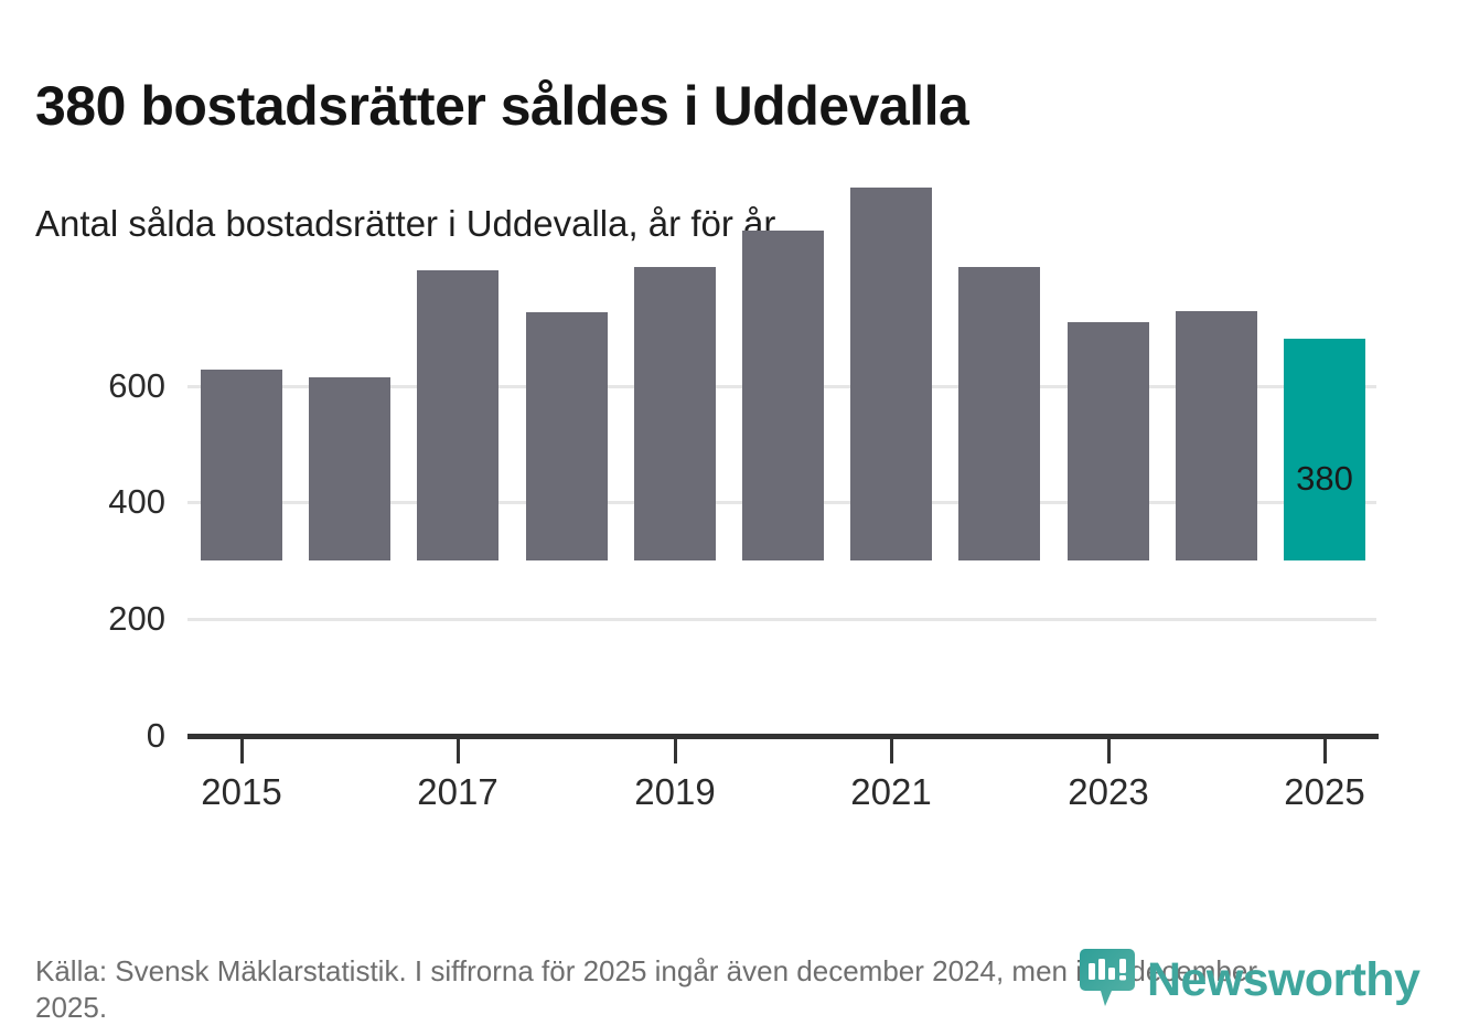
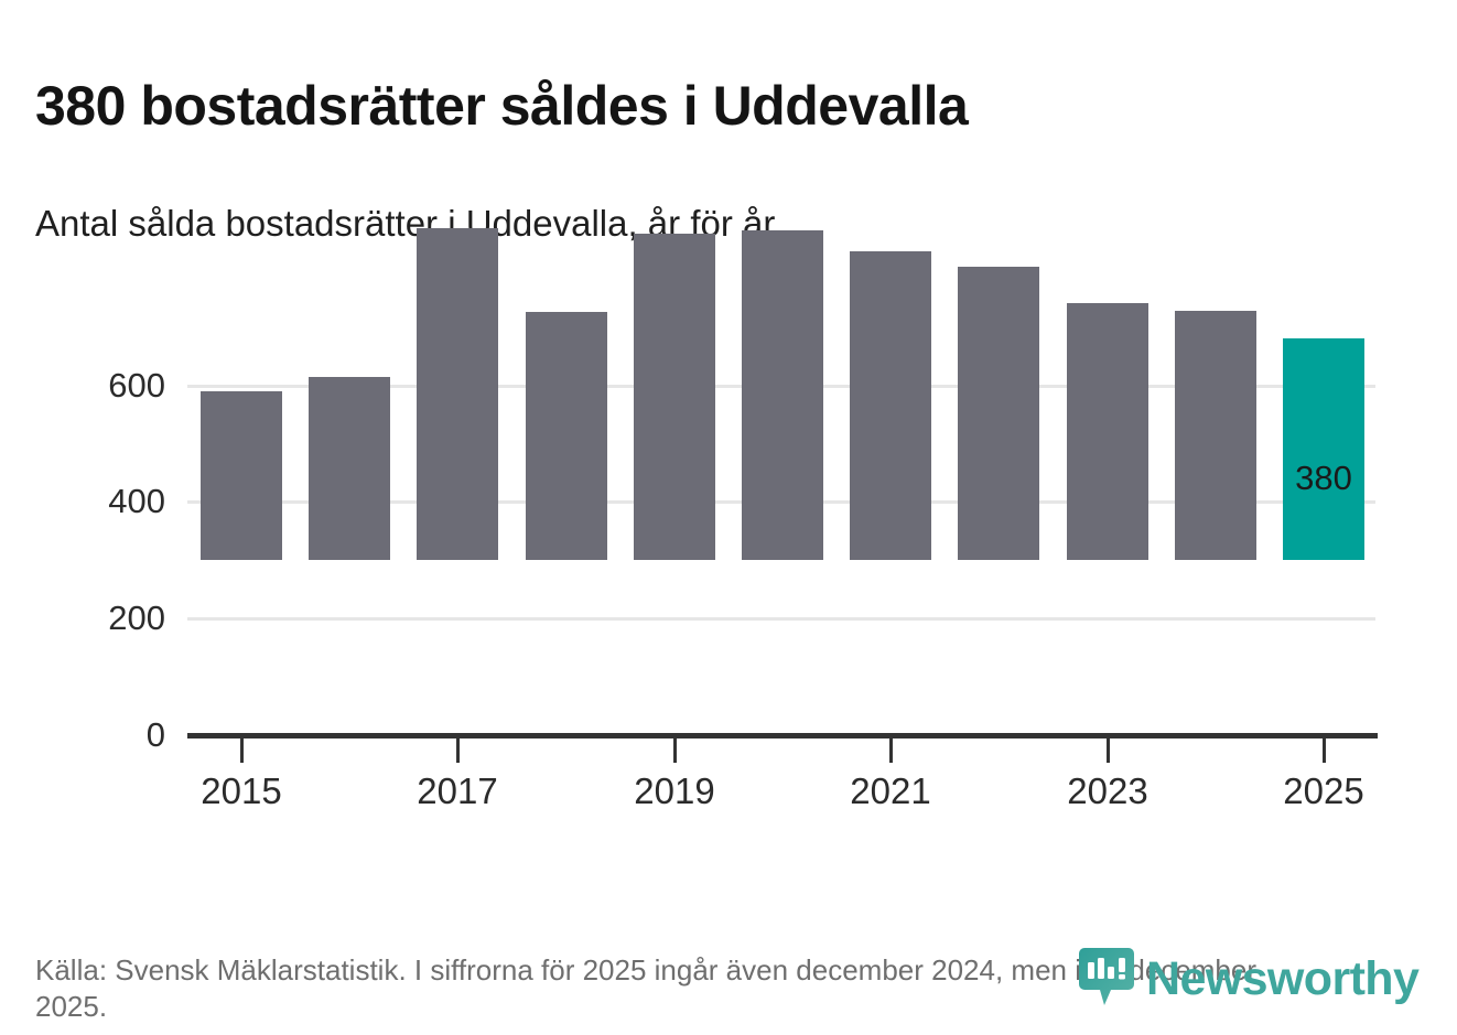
2015: 330 -> 290
2017: 500 -> 570
2019: 500 -> 560
2021: 640 -> 530
2023: 410 -> 440
